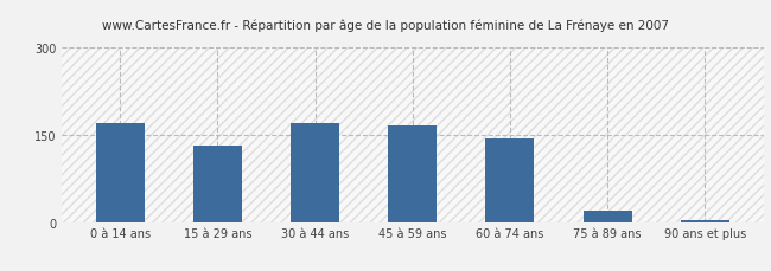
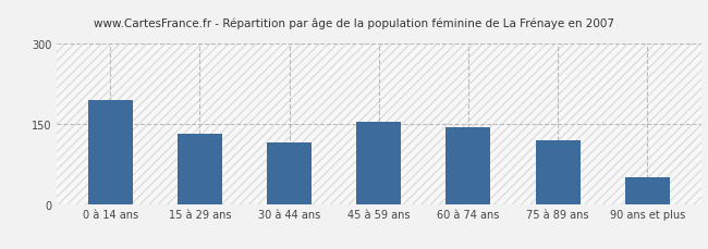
0 à 14 ans: 170 -> 195
30 à 44 ans: 171 -> 115
45 à 59 ans: 166 -> 155
75 à 89 ans: 20 -> 120
90 ans et plus: 4 -> 50
